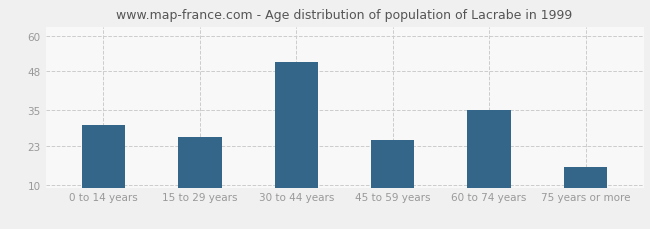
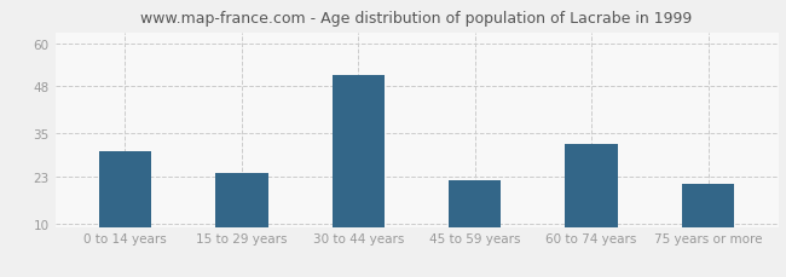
15 to 29 years: 26 -> 24
45 to 59 years: 25 -> 22
60 to 74 years: 35 -> 32
75 years or more: 16 -> 21
